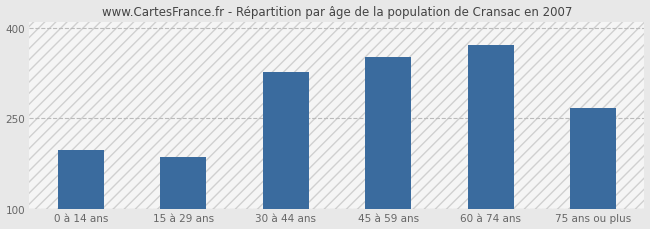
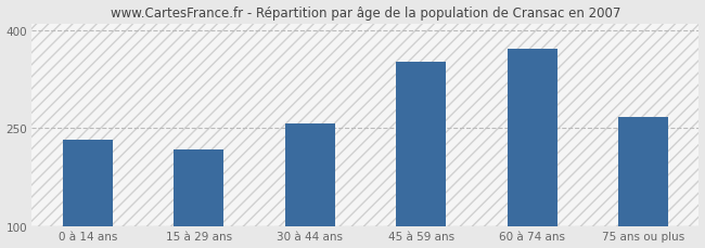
0 à 14 ans: 198 -> 232
15 à 29 ans: 186 -> 218
30 à 44 ans: 326 -> 258
